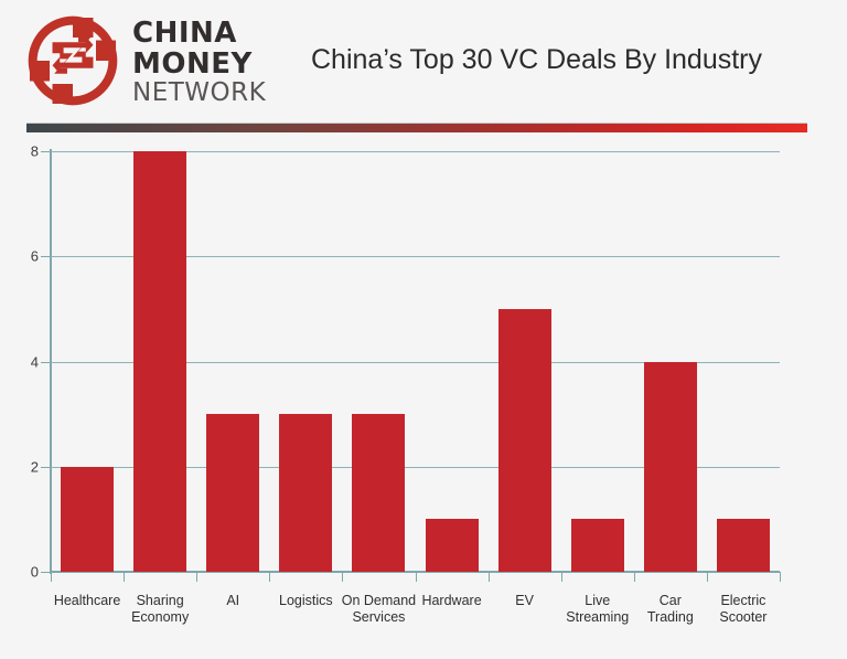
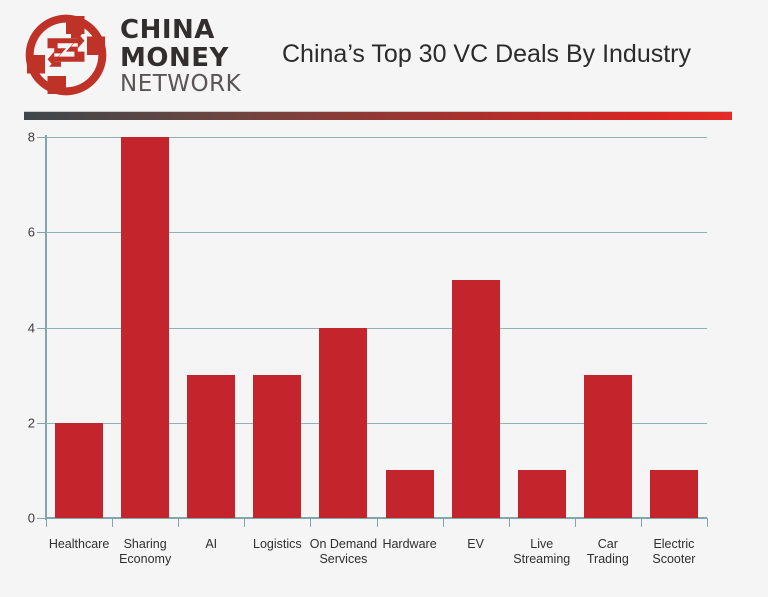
On Demand Services: 3 -> 4
Car Trading: 4 -> 3
